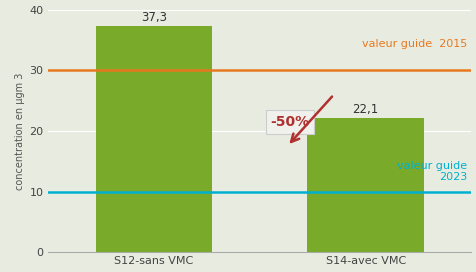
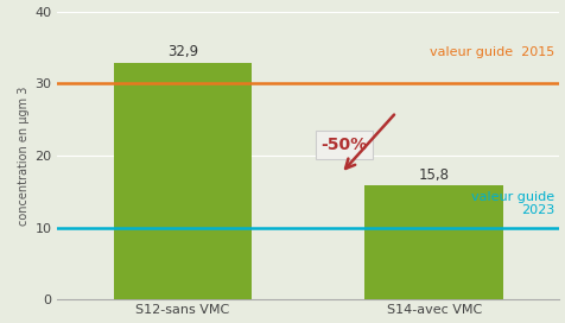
S12-sans VMC: 37,3 -> 32,9
S14-avec VMC: 22,1 -> 15,8
